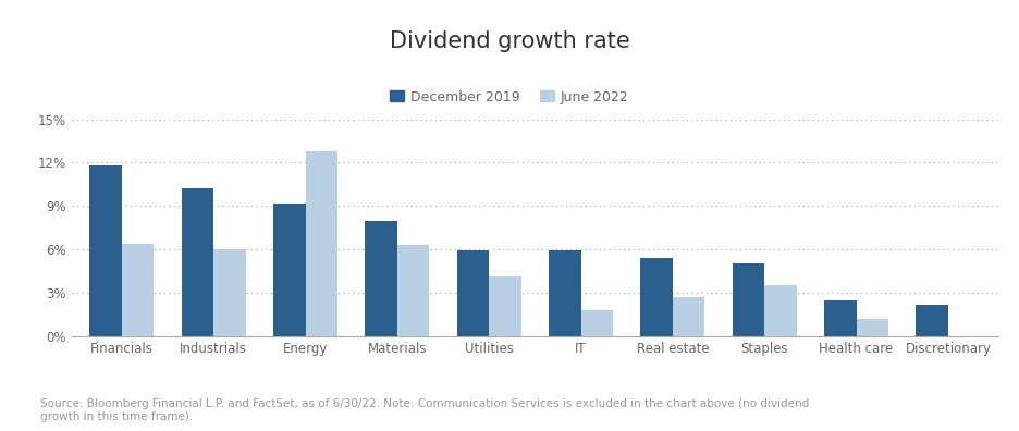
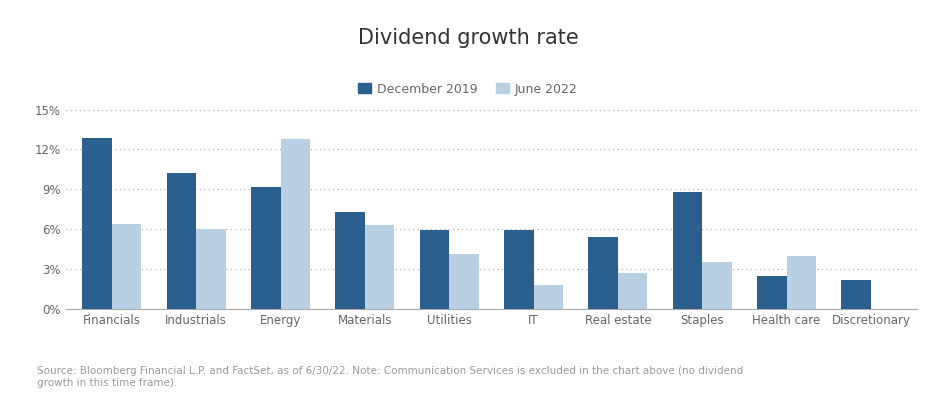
December 2019/Financials: 11.8% -> 12.9%
December 2019/Materials: 8.0% -> 7.3%
December 2019/Staples: 5.0% -> 8.8%
June 2022/Health care: 1.2% -> 4.0%
